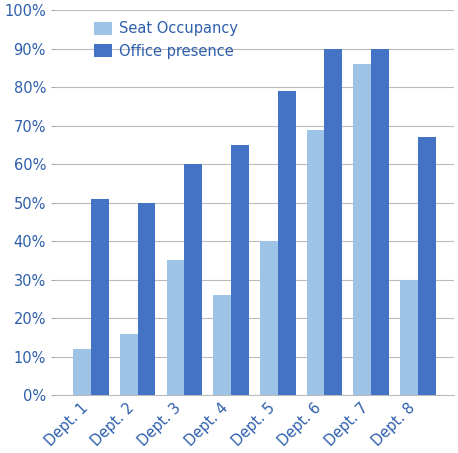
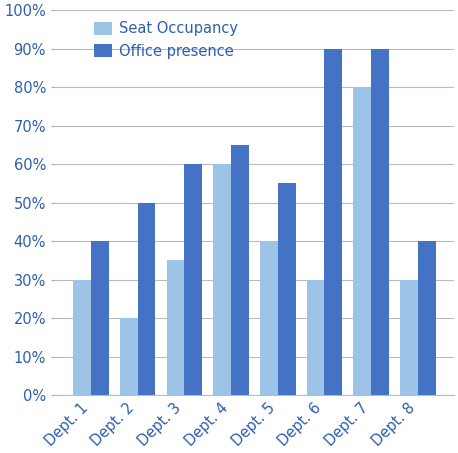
Seat Occupancy/Dept. 1: 12% -> 30%
Office presence/Dept. 1: 51% -> 40%
Seat Occupancy/Dept. 2: 16% -> 20%
Seat Occupancy/Dept. 4: 26% -> 60%
Office presence/Dept. 5: 79% -> 55%
Seat Occupancy/Dept. 6: 69% -> 30%
Seat Occupancy/Dept. 7: 86% -> 80%
Office presence/Dept. 8: 67% -> 40%
